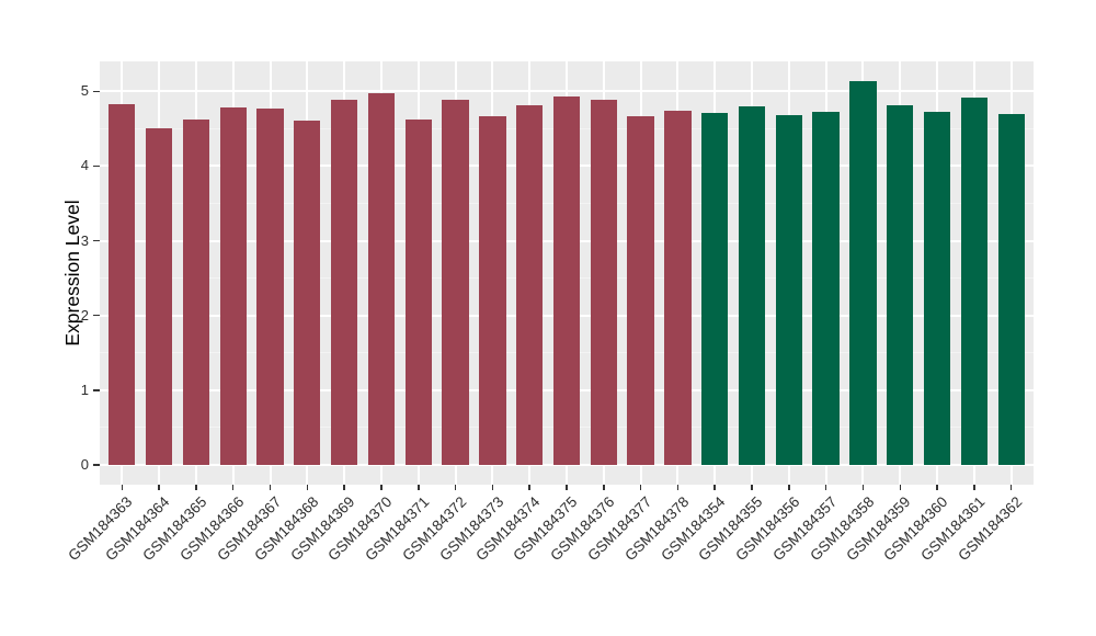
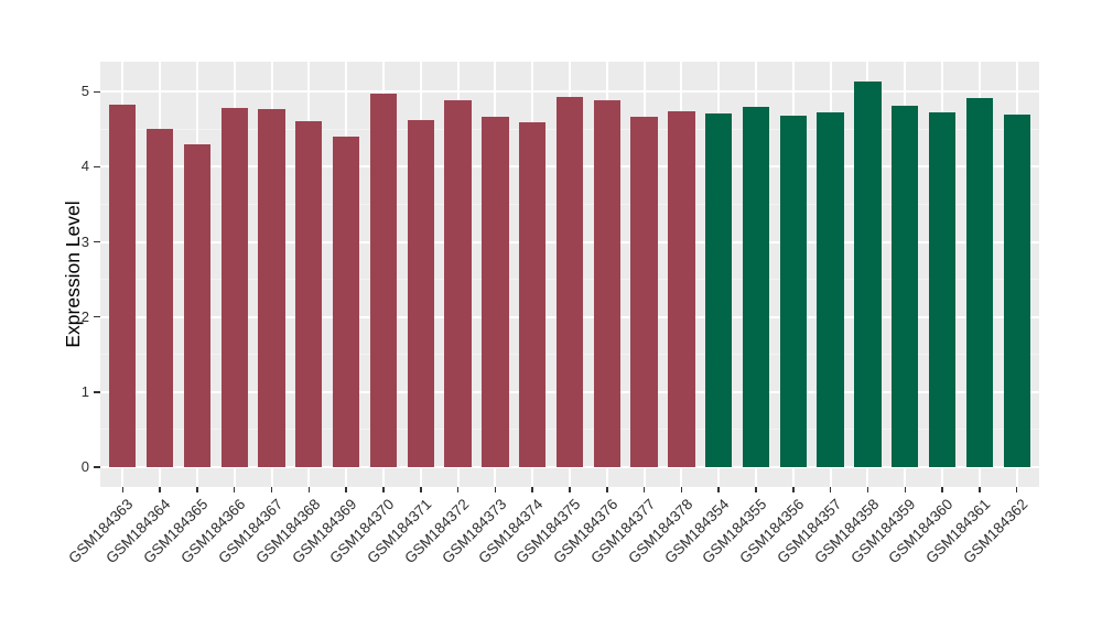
GSM184365: 4.6 -> 4.3
GSM184369: 4.9 -> 4.4
GSM184374: 4.8 -> 4.6
